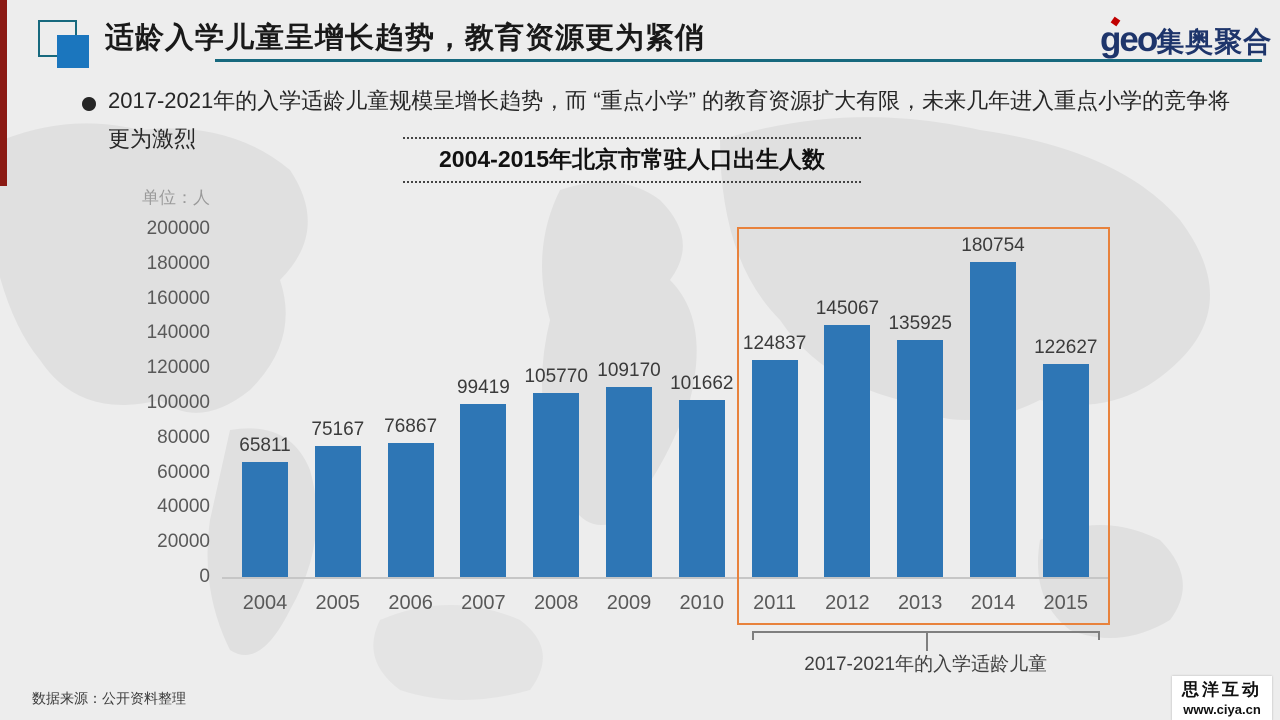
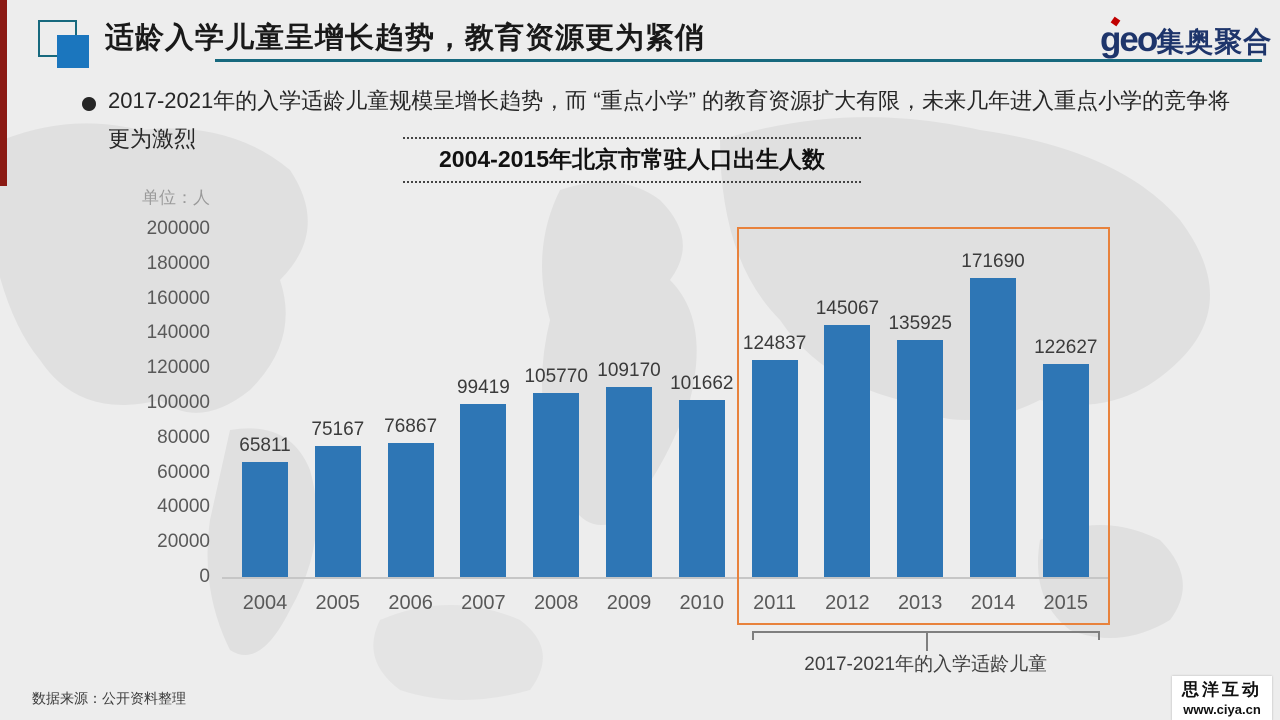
2014: 180754 -> 171690
